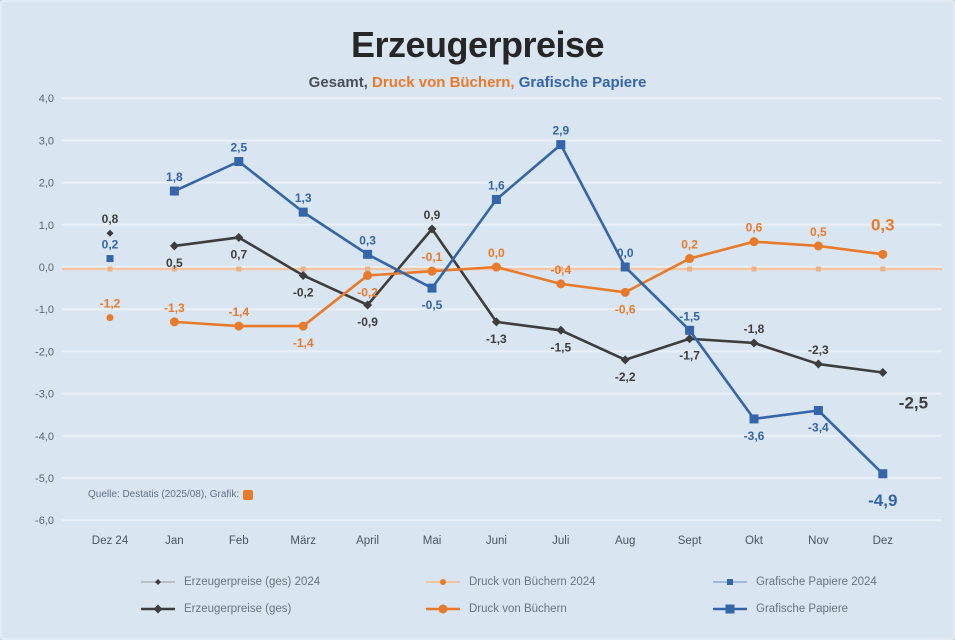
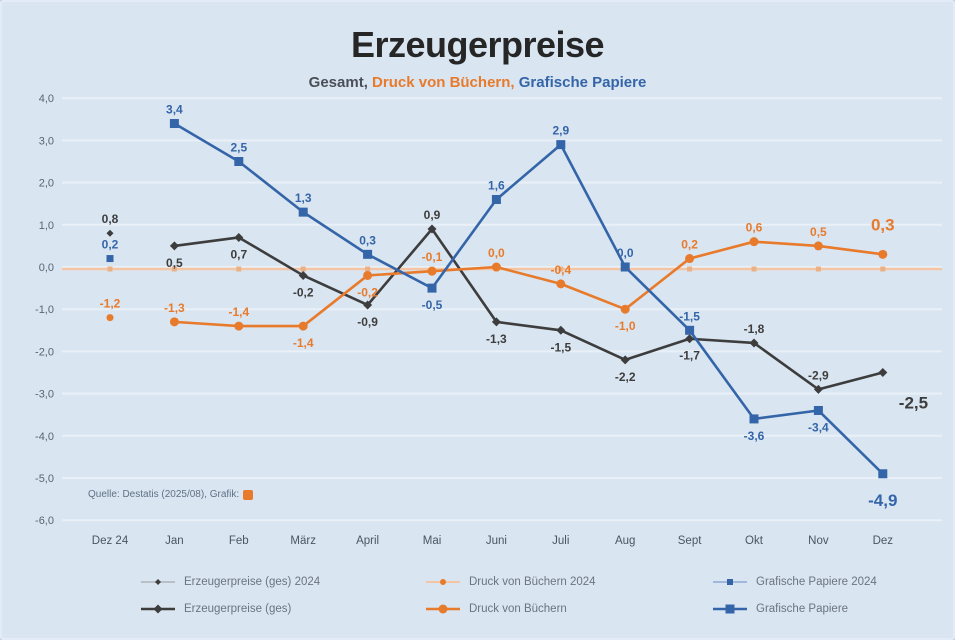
Grafische Papiere/Jan: 1,8 -> 3,4
Druck von Büchern/Aug: -0,6 -> -1,0
Erzeugerpreise (ges)/Nov: -2,3 -> -2,9
